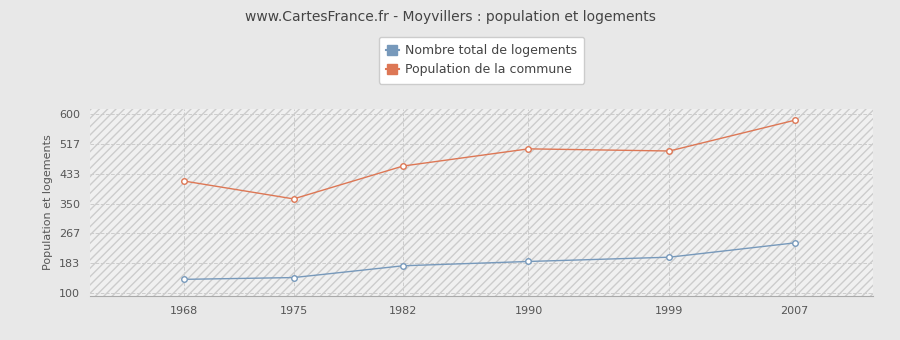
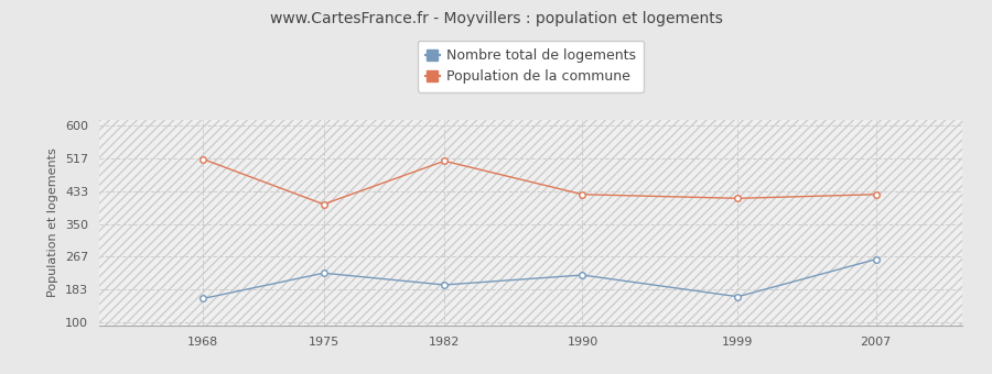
Nombre total de logements/1968: 138 -> 160
Population de la commune/1968: 413 -> 515
Nombre total de logements/1975: 143 -> 225
Population de la commune/1975: 363 -> 400
Nombre total de logements/1982: 176 -> 195
Population de la commune/1982: 455 -> 510
Nombre total de logements/1990: 188 -> 220
Population de la commune/1990: 503 -> 425
Nombre total de logements/1999: 200 -> 165
Population de la commune/1999: 497 -> 415
Nombre total de logements/2007: 240 -> 260
Population de la commune/2007: 583 -> 425
